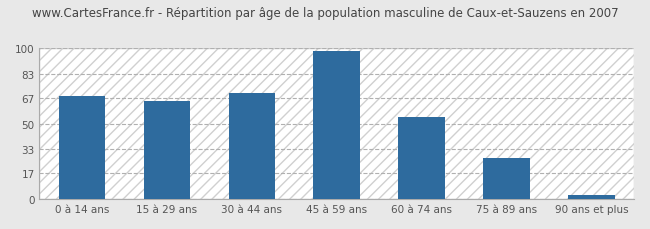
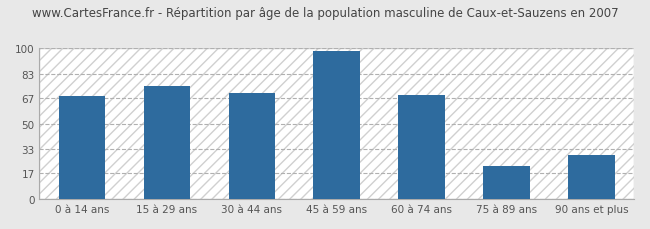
15 à 29 ans: 65 -> 75
60 à 74 ans: 54 -> 69
75 à 89 ans: 27 -> 22
90 ans et plus: 3 -> 29
